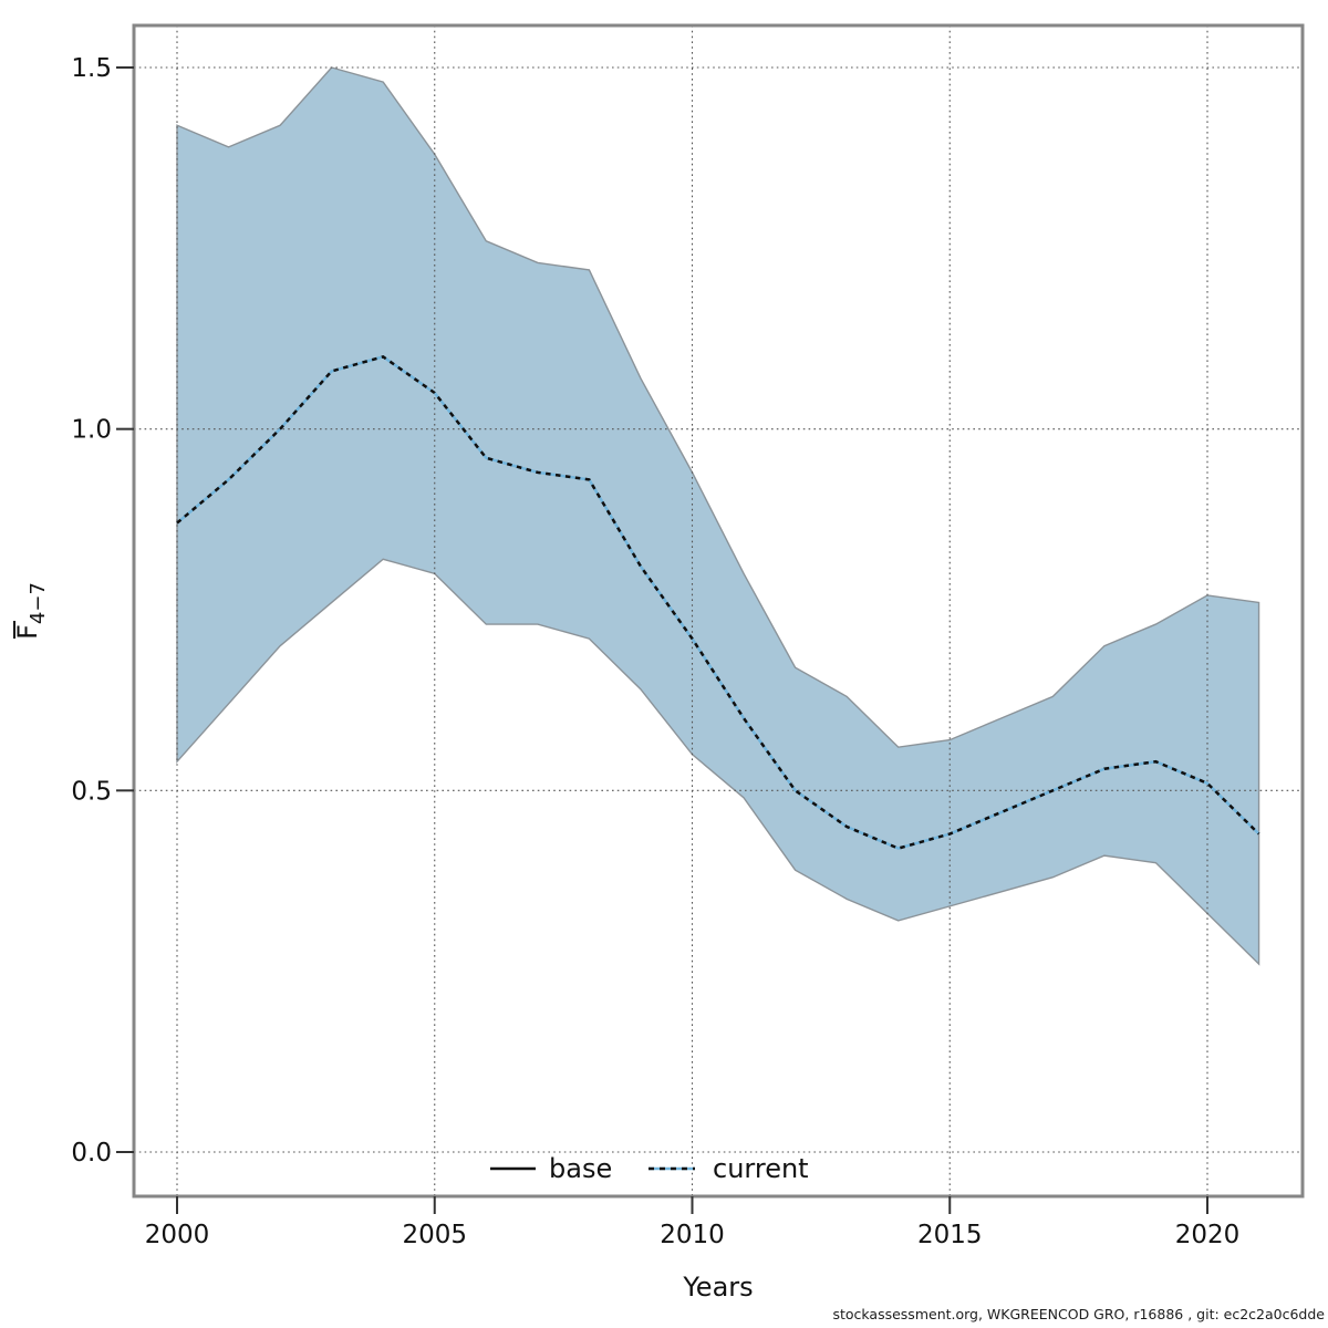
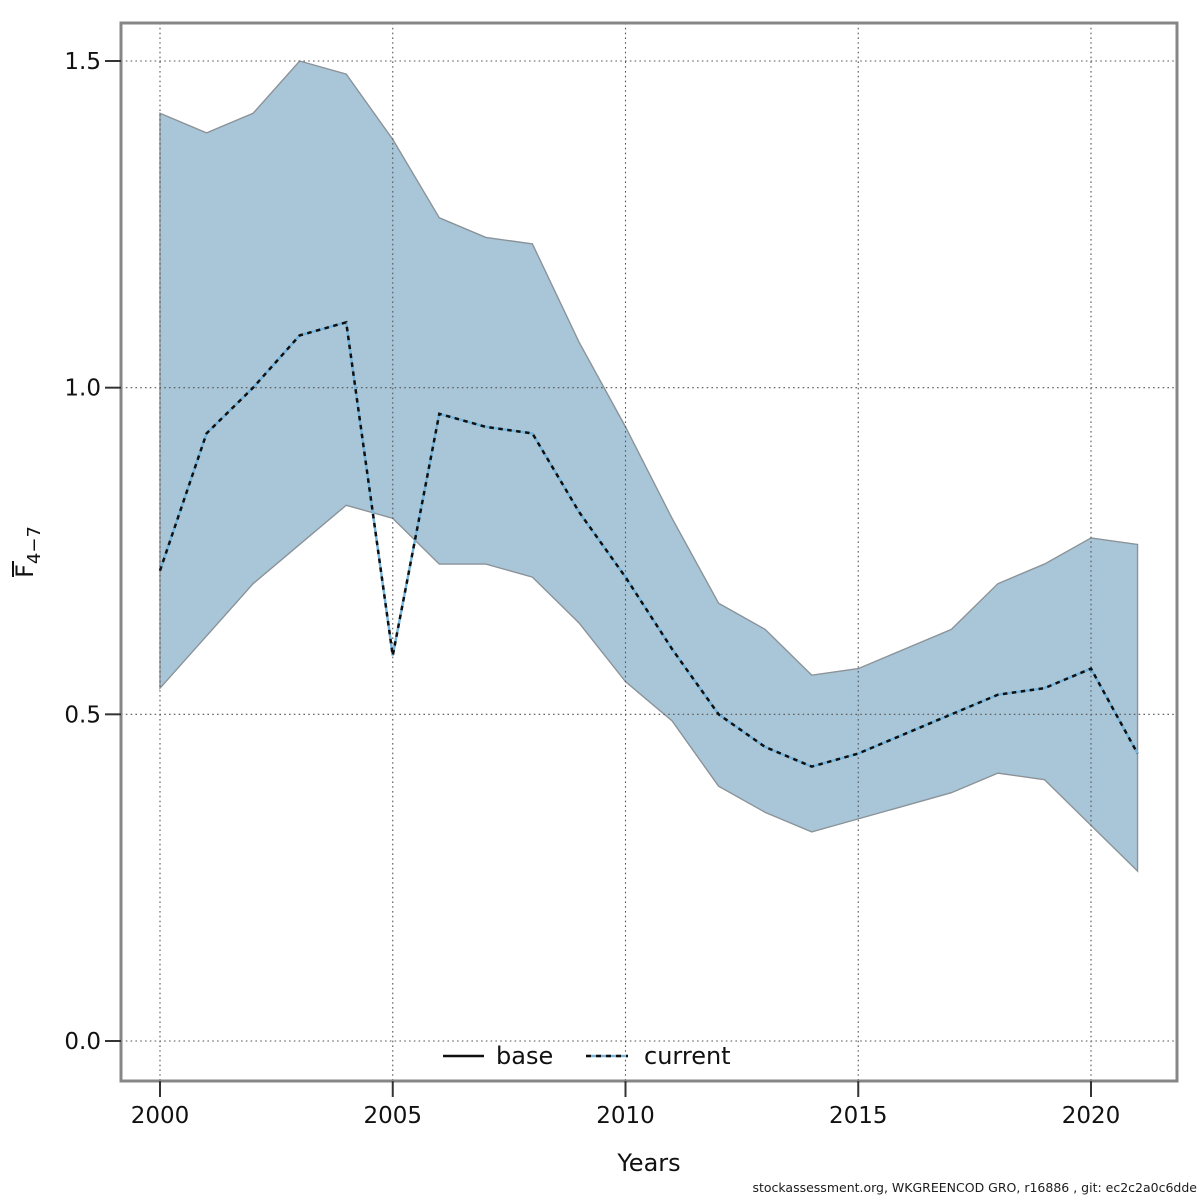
2000: 0.87 -> 0.72
2005: 1.05 -> 0.59
2020: 0.51 -> 0.57
